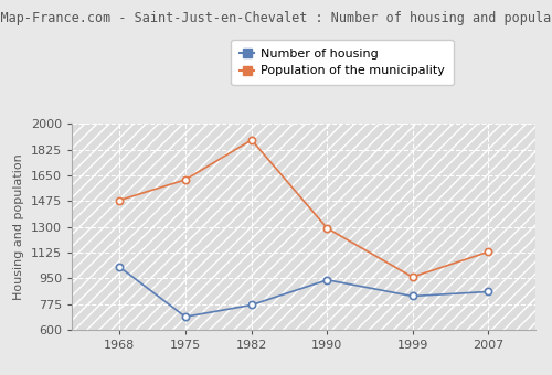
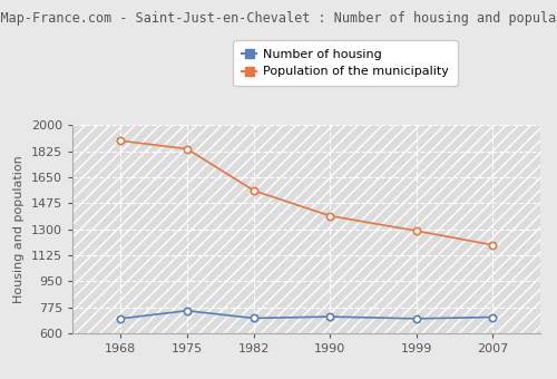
Number of housing/1968: 1030 -> 700
Population of the municipality/1968: 1480 -> 1900
Number of housing/1975: 690 -> 750
Population of the municipality/1975: 1620 -> 1840
Number of housing/1982: 770 -> 700
Population of the municipality/1982: 1890 -> 1560
Number of housing/1990: 940 -> 710
Population of the municipality/1990: 1290 -> 1390
Number of housing/1999: 830 -> 700
Population of the municipality/1999: 960 -> 1290
Number of housing/2007: 860 -> 710
Population of the municipality/2007: 1130 -> 1200
